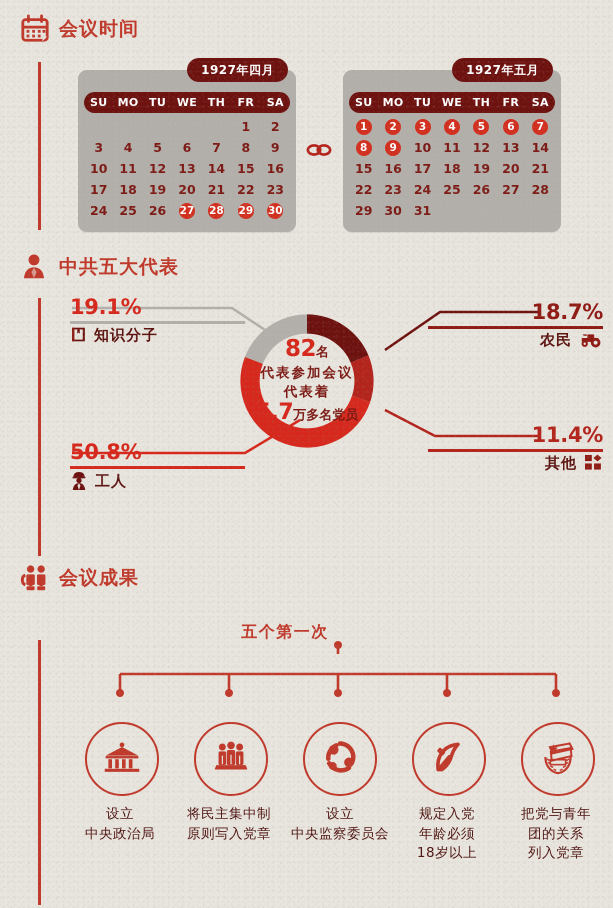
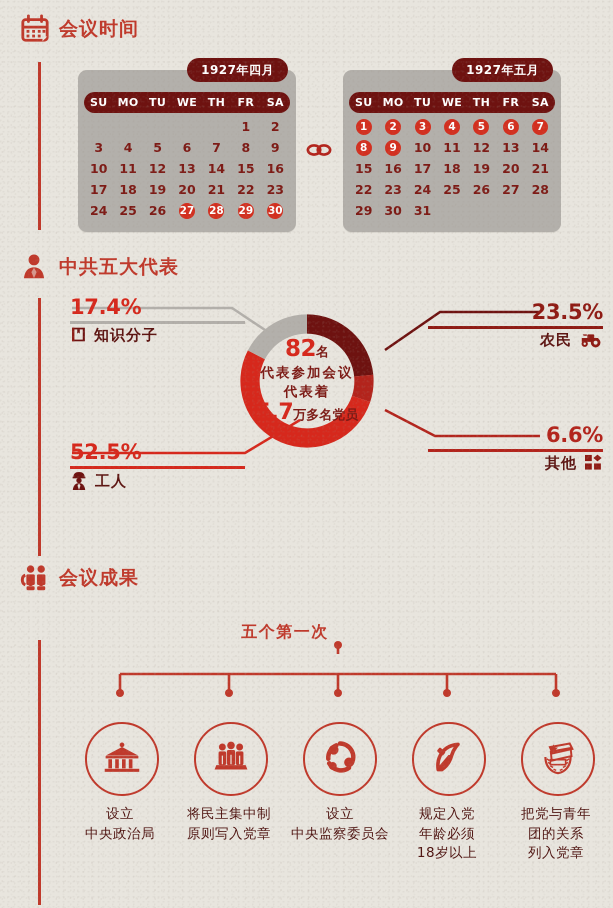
农民: 18.7% -> 23.5%
其他: 11.4% -> 6.6%
工人: 50.8% -> 52.5%
知识分子: 19.1% -> 17.4%
